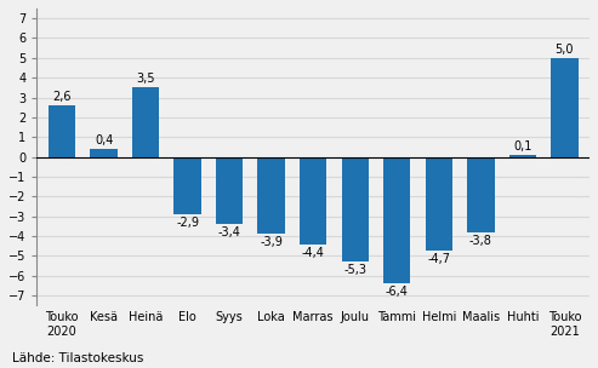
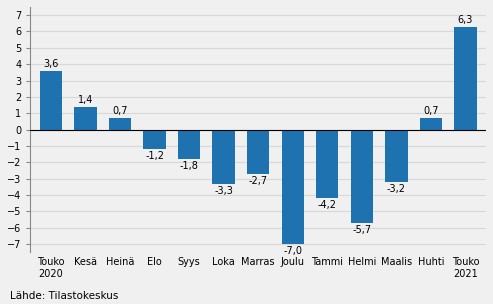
Touko 2020: 2,6 -> 3,6
Kesä: 0,4 -> 1,4
Heinä: 3,5 -> 0,7
Elo: -2,9 -> -1,2
Syys: -3,4 -> -1,8
Loka: -3,9 -> -3,3
Marras: -4,4 -> -2,7
Joulu: -5,3 -> -7,0
Tammi: -6,4 -> -4,2
Helmi: -4,7 -> -5,7
Maalis: -3,8 -> -3,2
Huhti: 0,1 -> 0,7
Touko 2021: 5,0 -> 6,3
